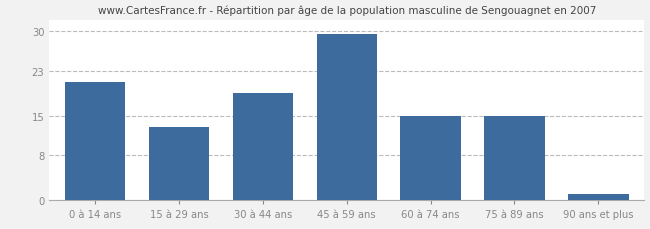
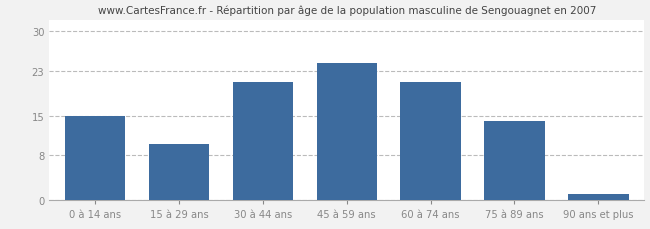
0 à 14 ans: 21.0 -> 15.0
15 à 29 ans: 13.0 -> 10.0
30 à 44 ans: 19.0 -> 21.0
45 à 59 ans: 29.5 -> 24.4
60 à 74 ans: 15.0 -> 21.0
75 à 89 ans: 15.0 -> 14.0
